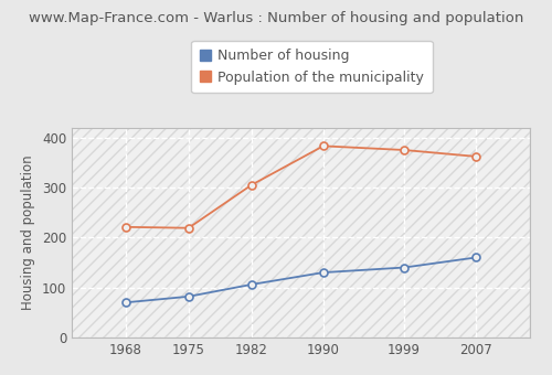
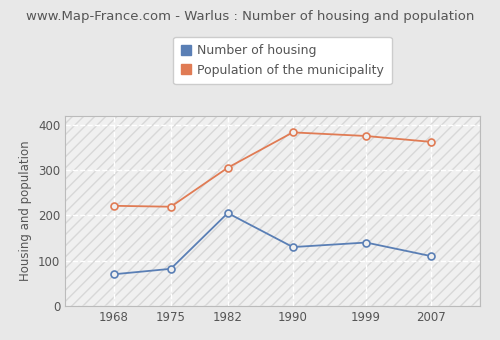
Number of housing/1982: 106 -> 205
Number of housing/2007: 160 -> 110
